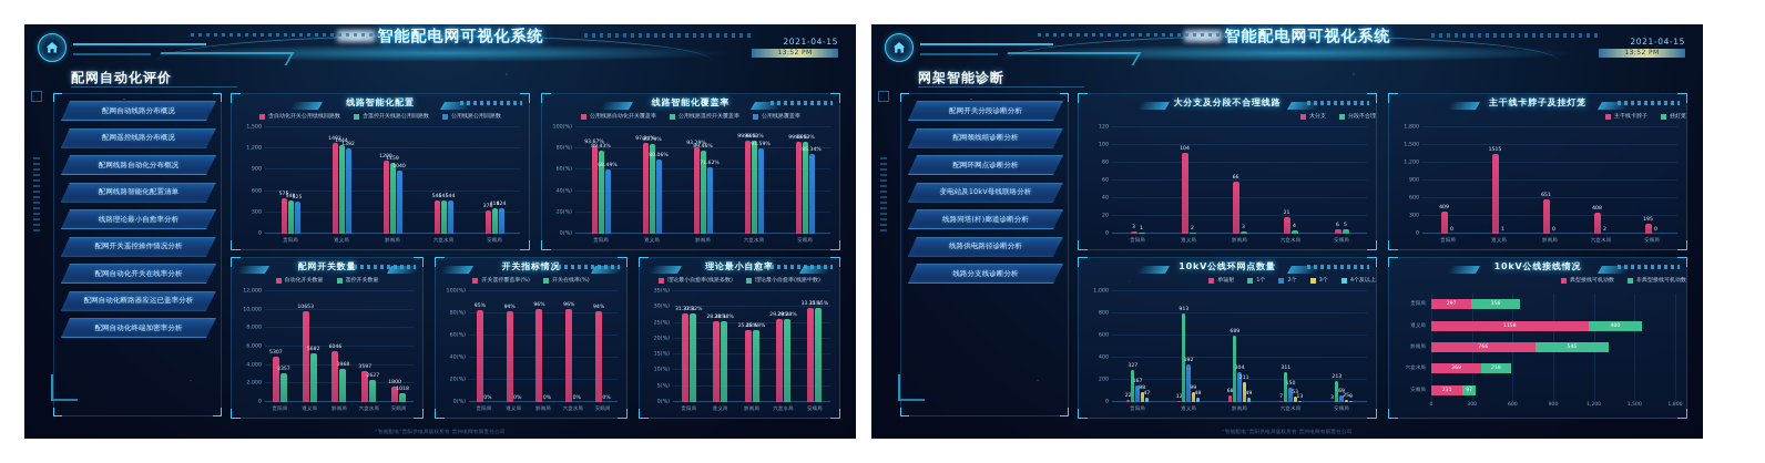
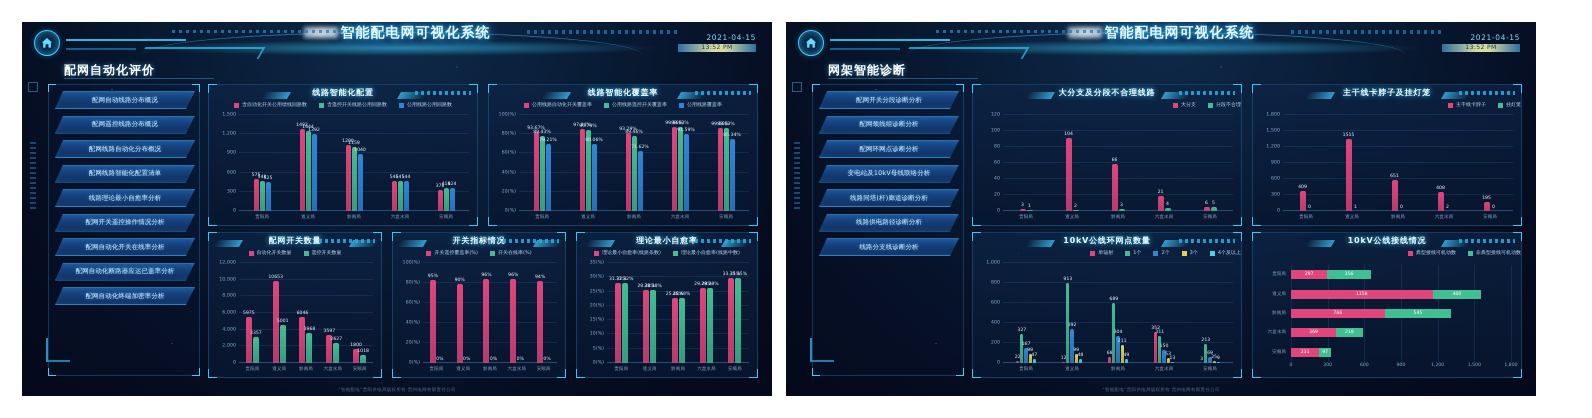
线路智能化覆盖率/公用线路覆盖率/贵阳局: 68.49% -> 79.21%
配网开关数量/自动化开关数量/贵阳局: 5307 -> 5975
配网开关数量/遥控开关数量/遵义局: 5682 -> 5001
开关指标情况/开关遥控覆盖率(%)/遵义局: 94% -> 90%
10kV公线环网点数量/单辐射/六盘水局: 7 -> 352
